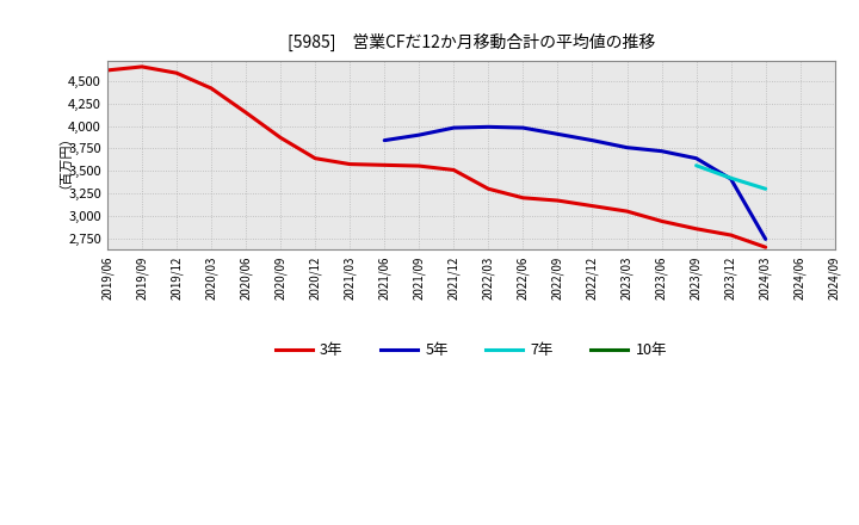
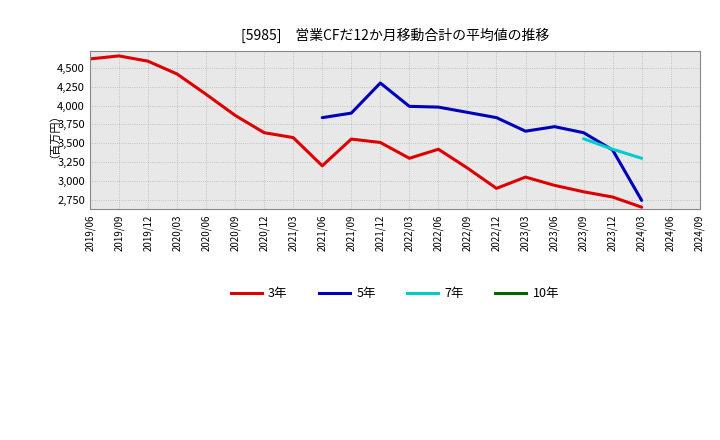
3年/2021/06: 3,560 -> 3,200
5年/2021/12: 3,980 -> 4,300
3年/2022/06: 3,200 -> 3,420
3年/2022/12: 3,110 -> 2,900
5年/2023/03: 3,760 -> 3,660
